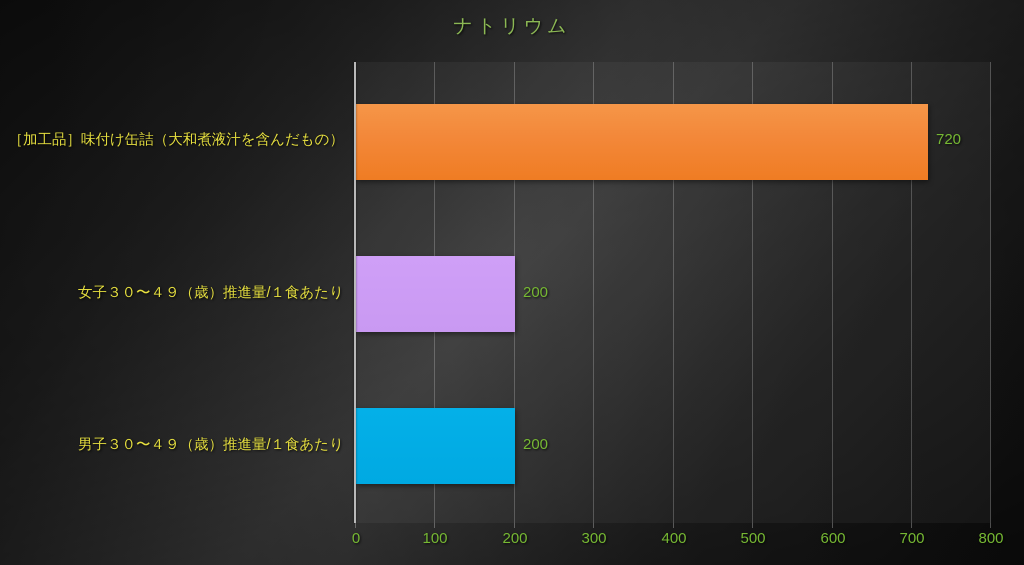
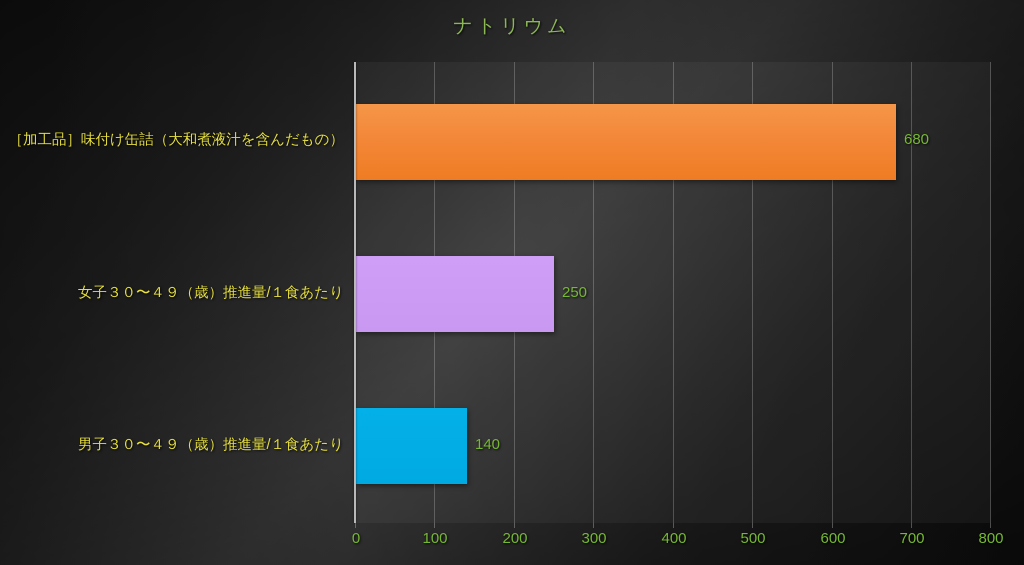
［加工品］味付け缶詰（大和煮液汁を含んだもの）: 720 -> 680
女子３０〜４９（歳）推進量/１食あたり: 200 -> 250
男子３０〜４９（歳）推進量/１食あたり: 200 -> 140
